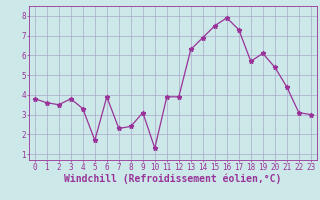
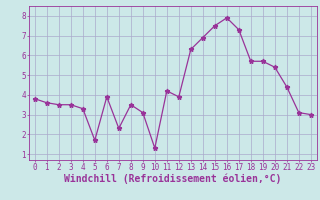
3: 3.8 -> 3.5
8: 2.4 -> 3.5
11: 3.9 -> 4.2
19: 6.1 -> 5.7
